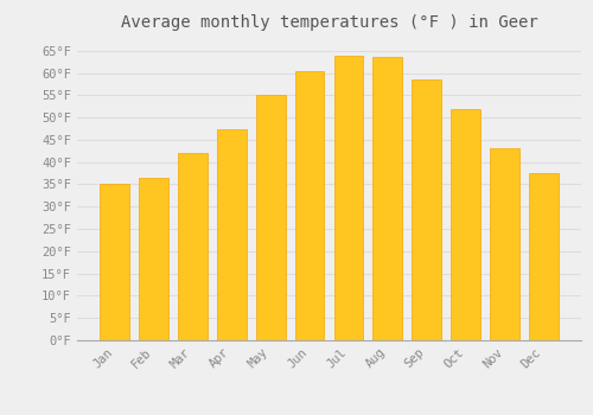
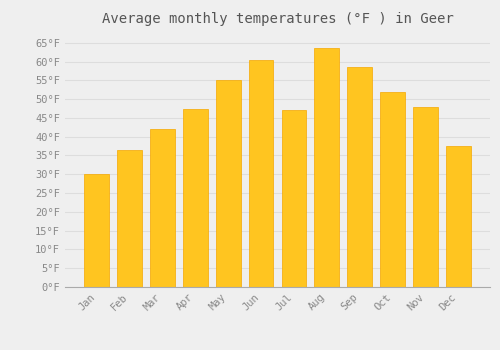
Jan: 35.0°F -> 30.0°F
Jul: 64.0°F -> 47.0°F
Nov: 43.0°F -> 48.0°F
